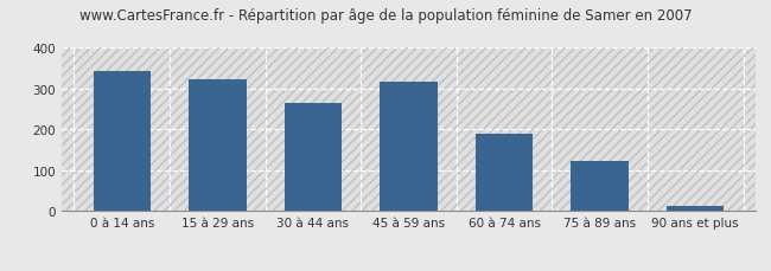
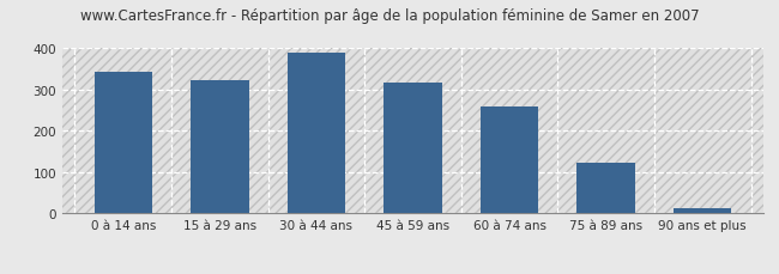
30 à 44 ans: 265 -> 389
60 à 74 ans: 190 -> 260
